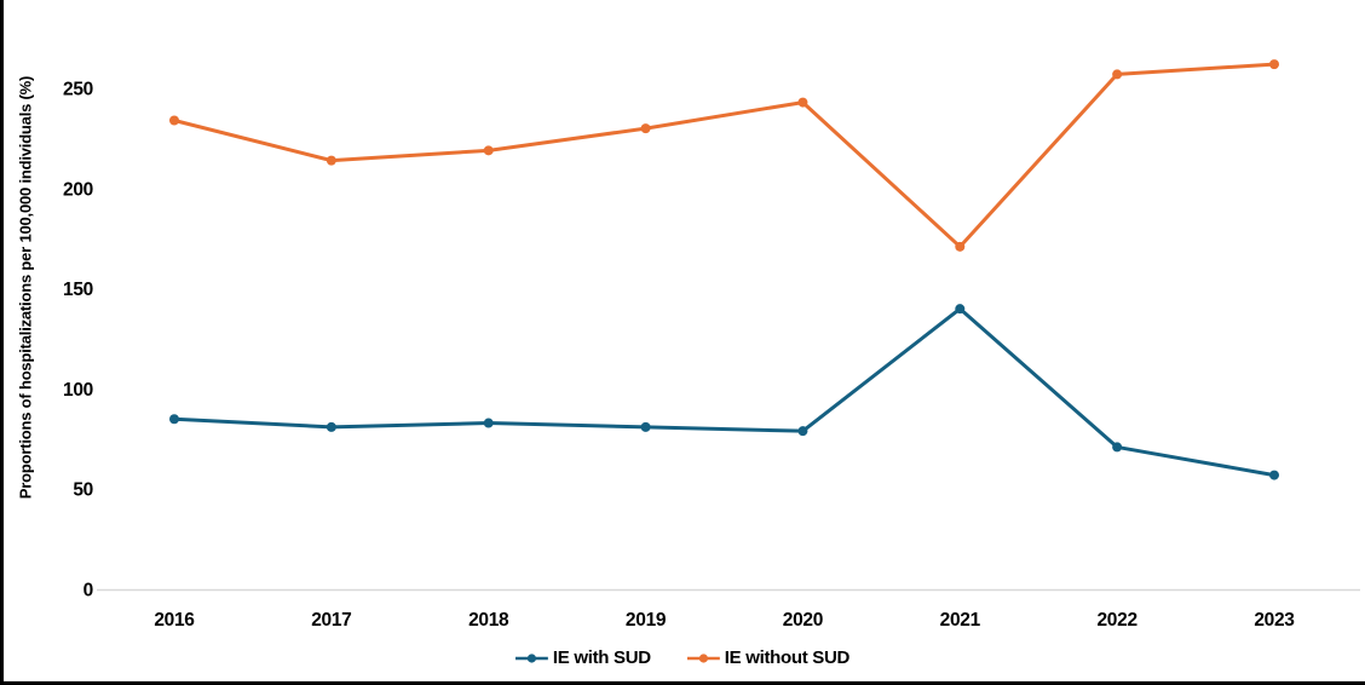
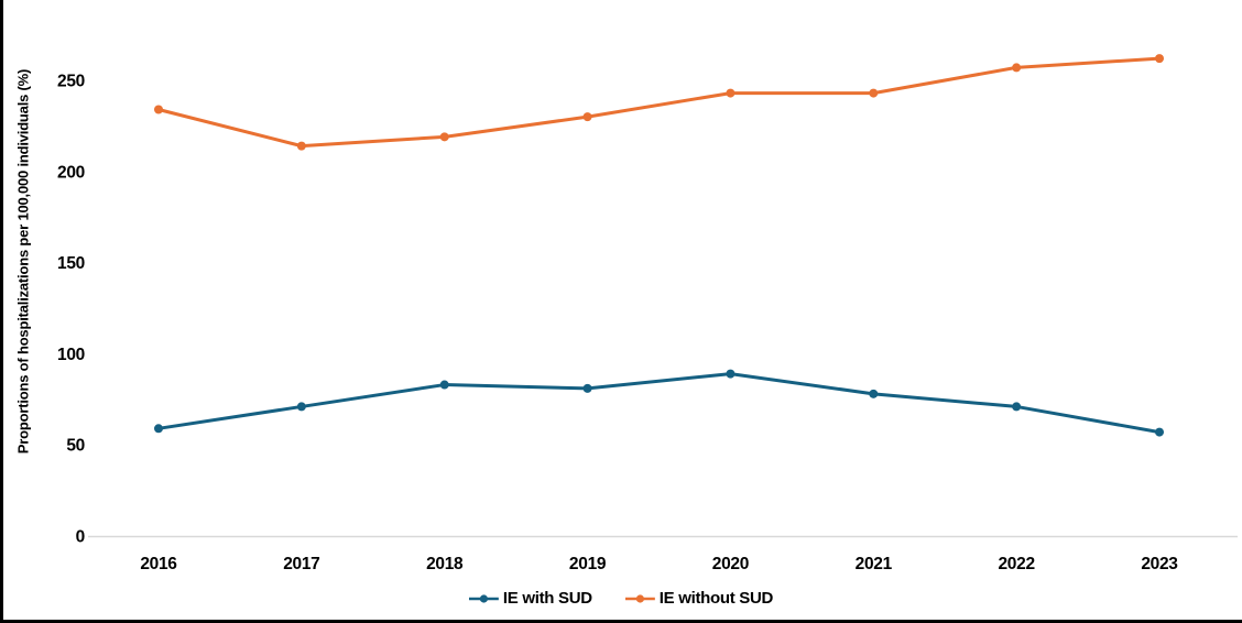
IE with SUD/2016: 85 -> 59
IE with SUD/2017: 81 -> 71
IE with SUD/2020: 79 -> 89
IE with SUD/2021: 140 -> 78
IE without SUD/2021: 171 -> 243
